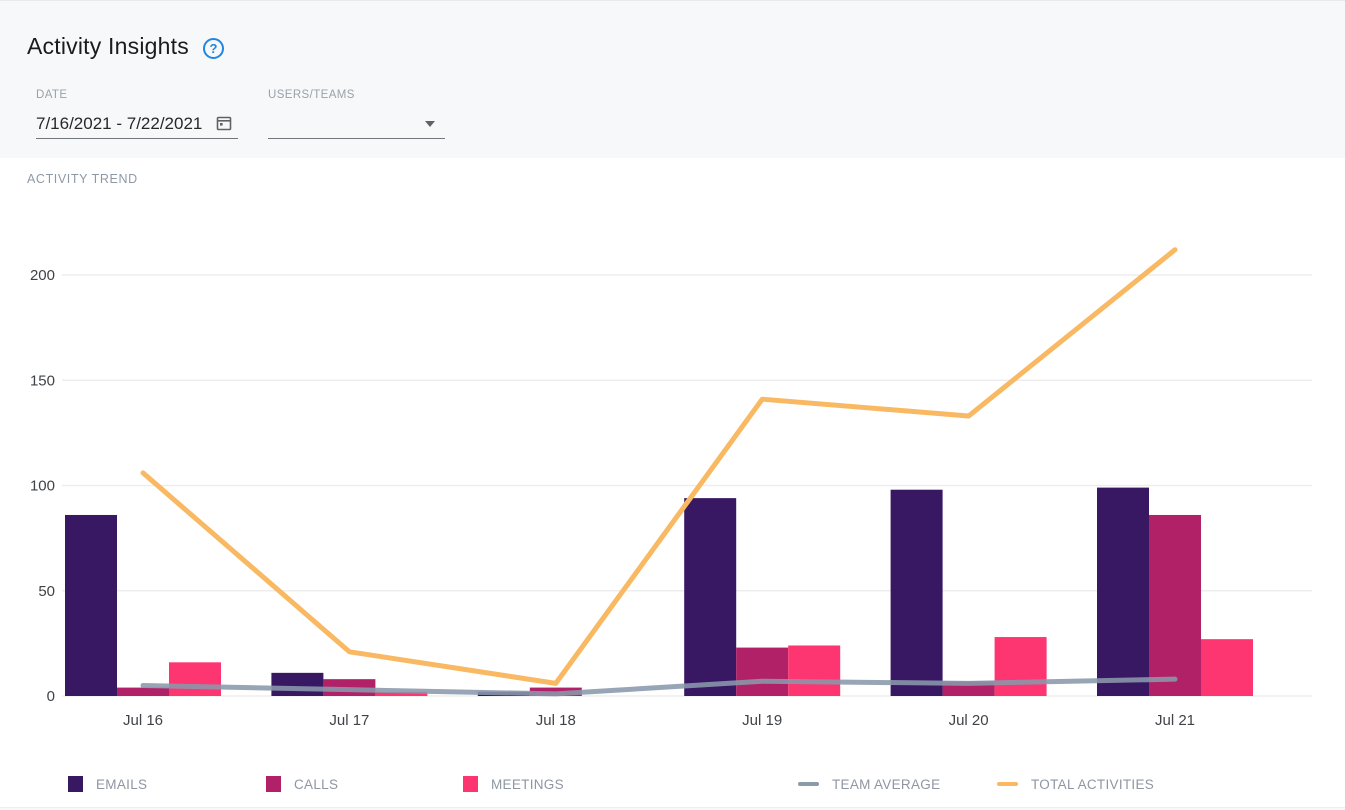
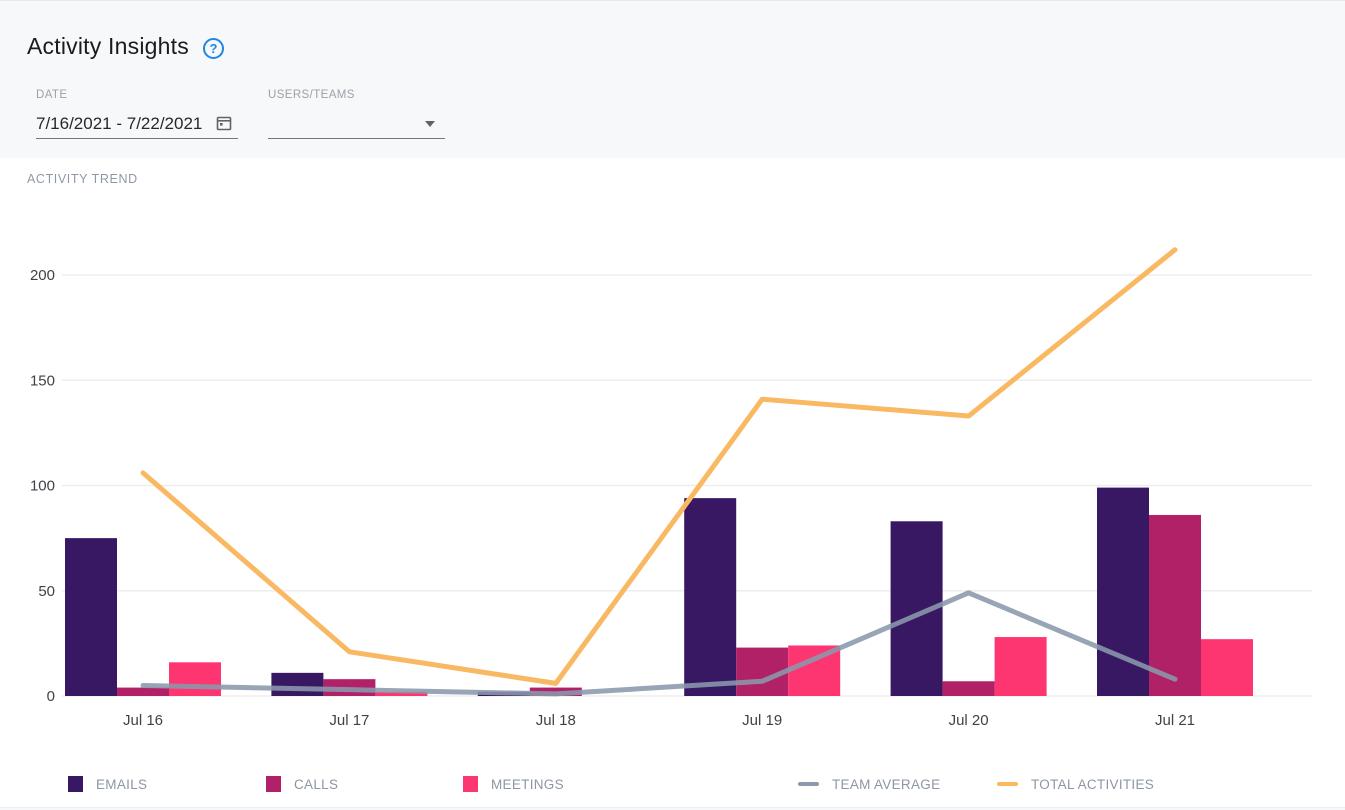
EMAILS/Jul 16: 86 -> 75
EMAILS/Jul 20: 98 -> 83
TEAM AVERAGE/Jul 20: 6 -> 49
